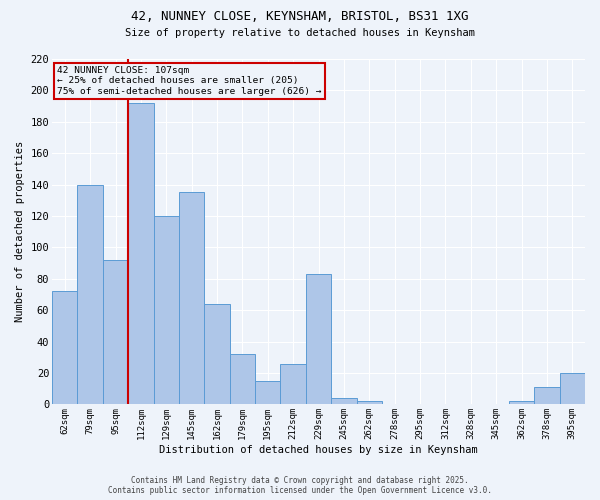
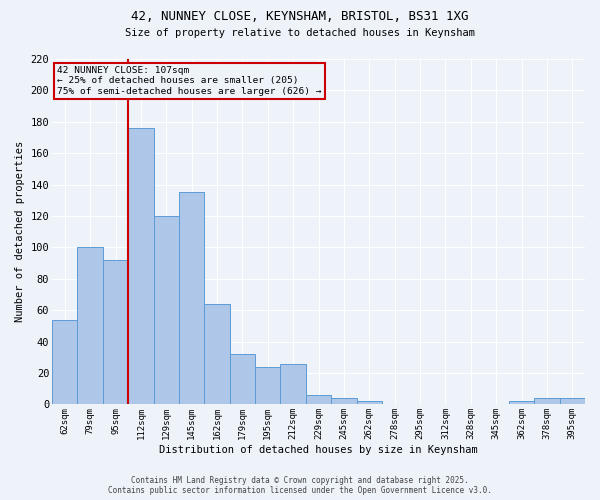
62sqm: 72 -> 54
79sqm: 140 -> 100
112sqm: 192 -> 176
195sqm: 15 -> 24
229sqm: 83 -> 6
378sqm: 11 -> 4
395sqm: 20 -> 4
